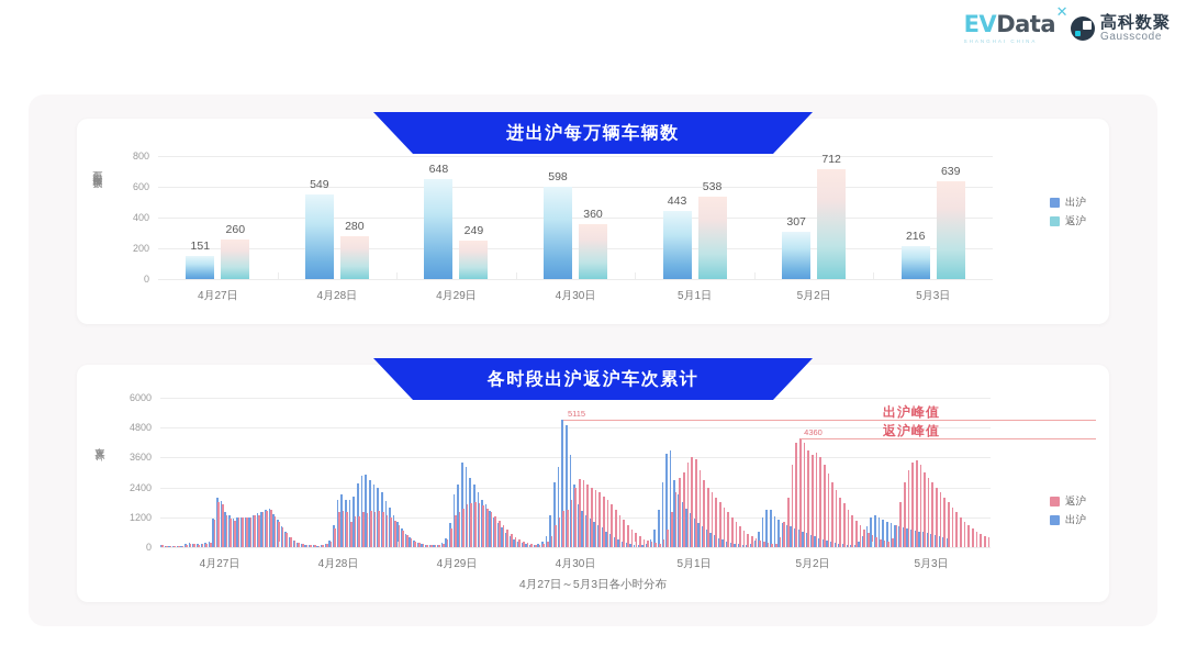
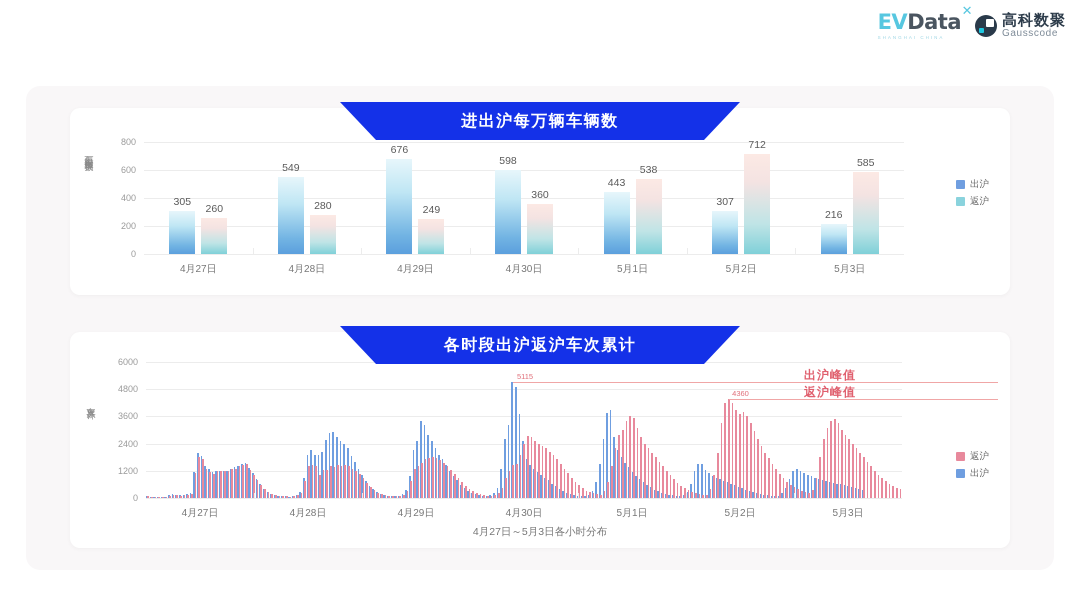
进出沪每万辆车辆数/出沪/4月27日: 151 -> 305
进出沪每万辆车辆数/出沪/4月29日: 648 -> 676
进出沪每万辆车辆数/返沪/5月3日: 639 -> 585
